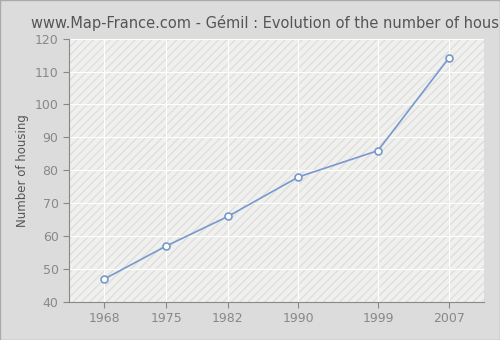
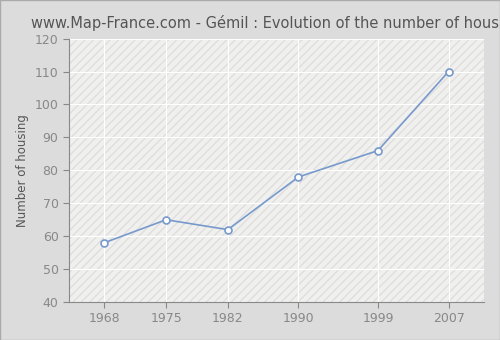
1968: 47 -> 58
1975: 57 -> 65
1982: 66 -> 62
2007: 114 -> 110
